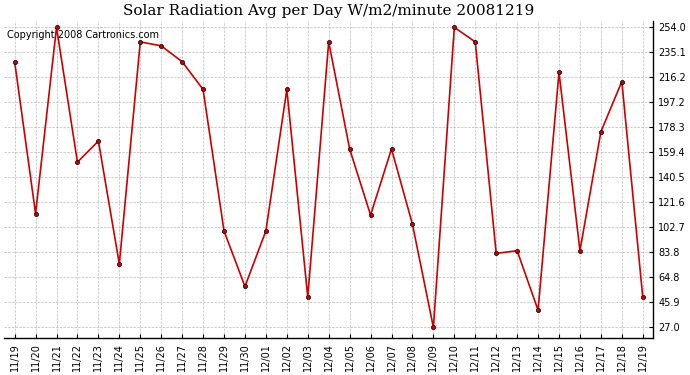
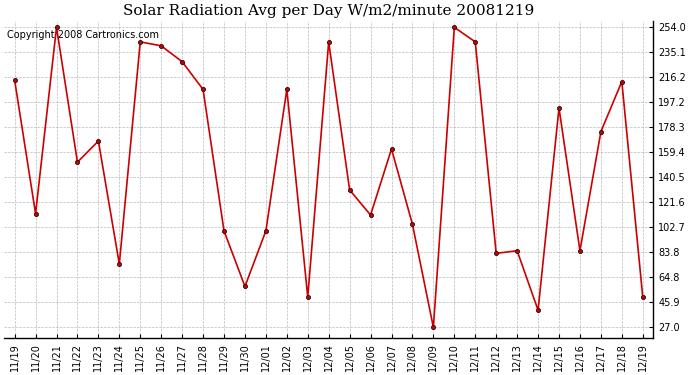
11/19: 228 -> 214
12/05: 162 -> 131
12/15: 220 -> 193
